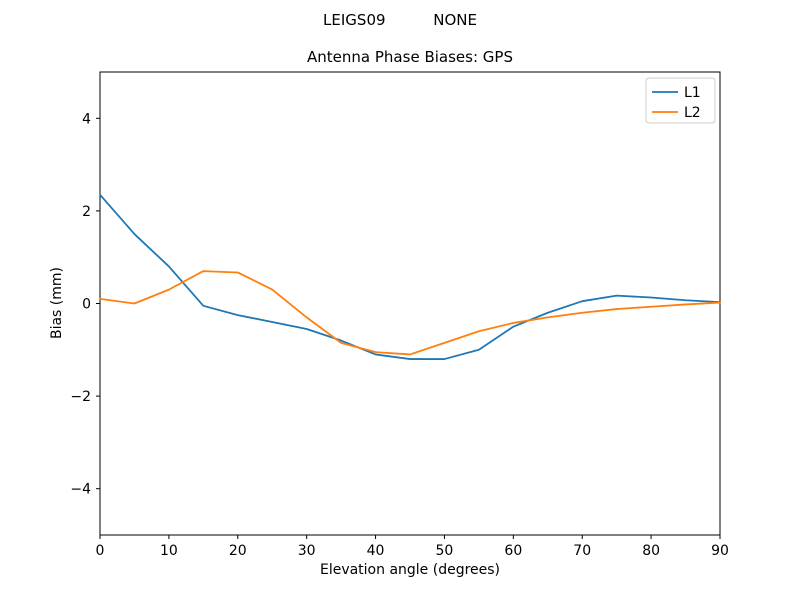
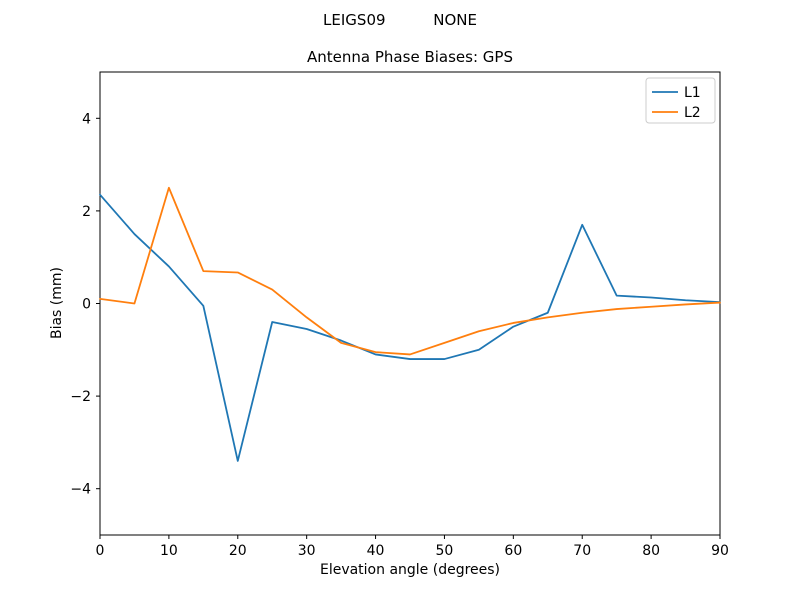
L2/10: 0.3 -> 2.5
L1/20: -0.2 -> -3.4
L1/70: 0.1 -> 1.7
